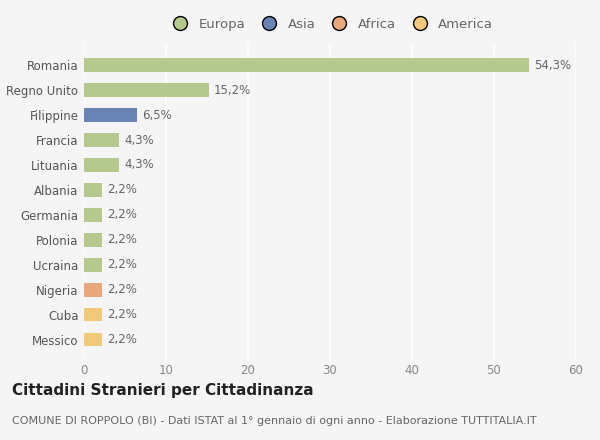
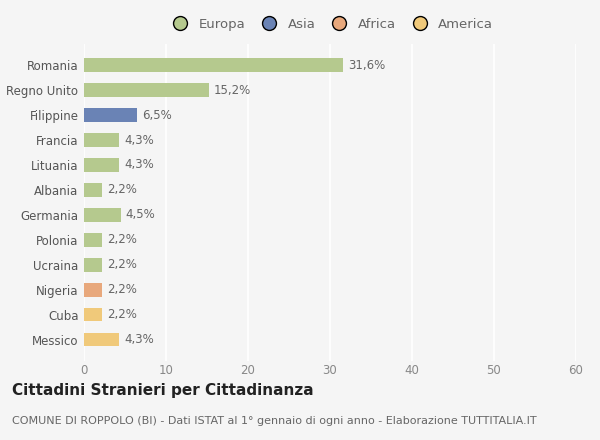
Romania: 54,3% -> 31,6%
Germania: 2,2% -> 4,5%
Messico: 2,2% -> 4,3%
